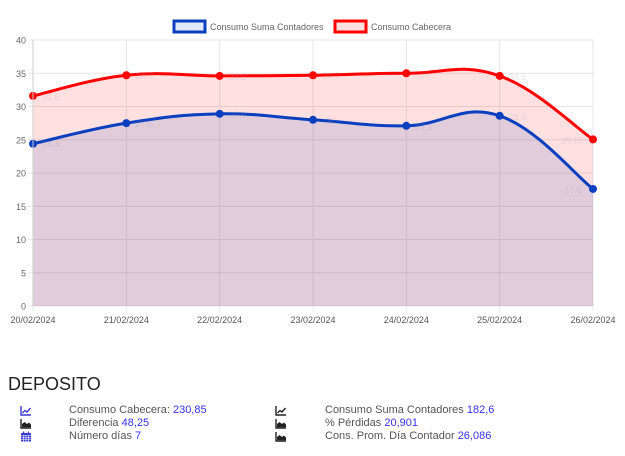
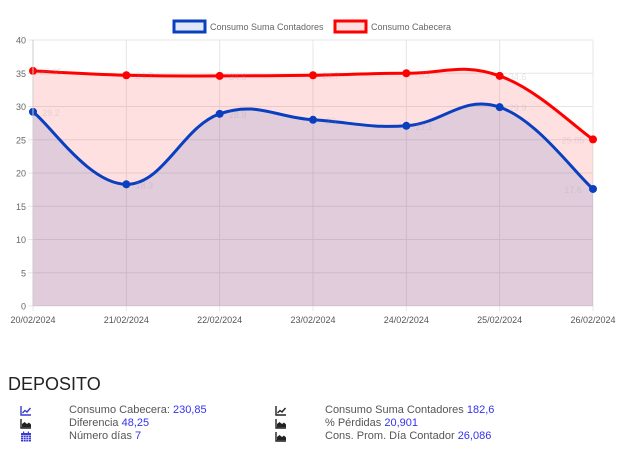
Consumo Suma Contadores/20/02/2024: 24.4 -> 29.2
Consumo Cabecera/20/02/2024: 31.6 -> 35.35
Consumo Suma Contadores/21/02/2024: 27.5 -> 18.3
Consumo Suma Contadores/25/02/2024: 28.6 -> 29.9
